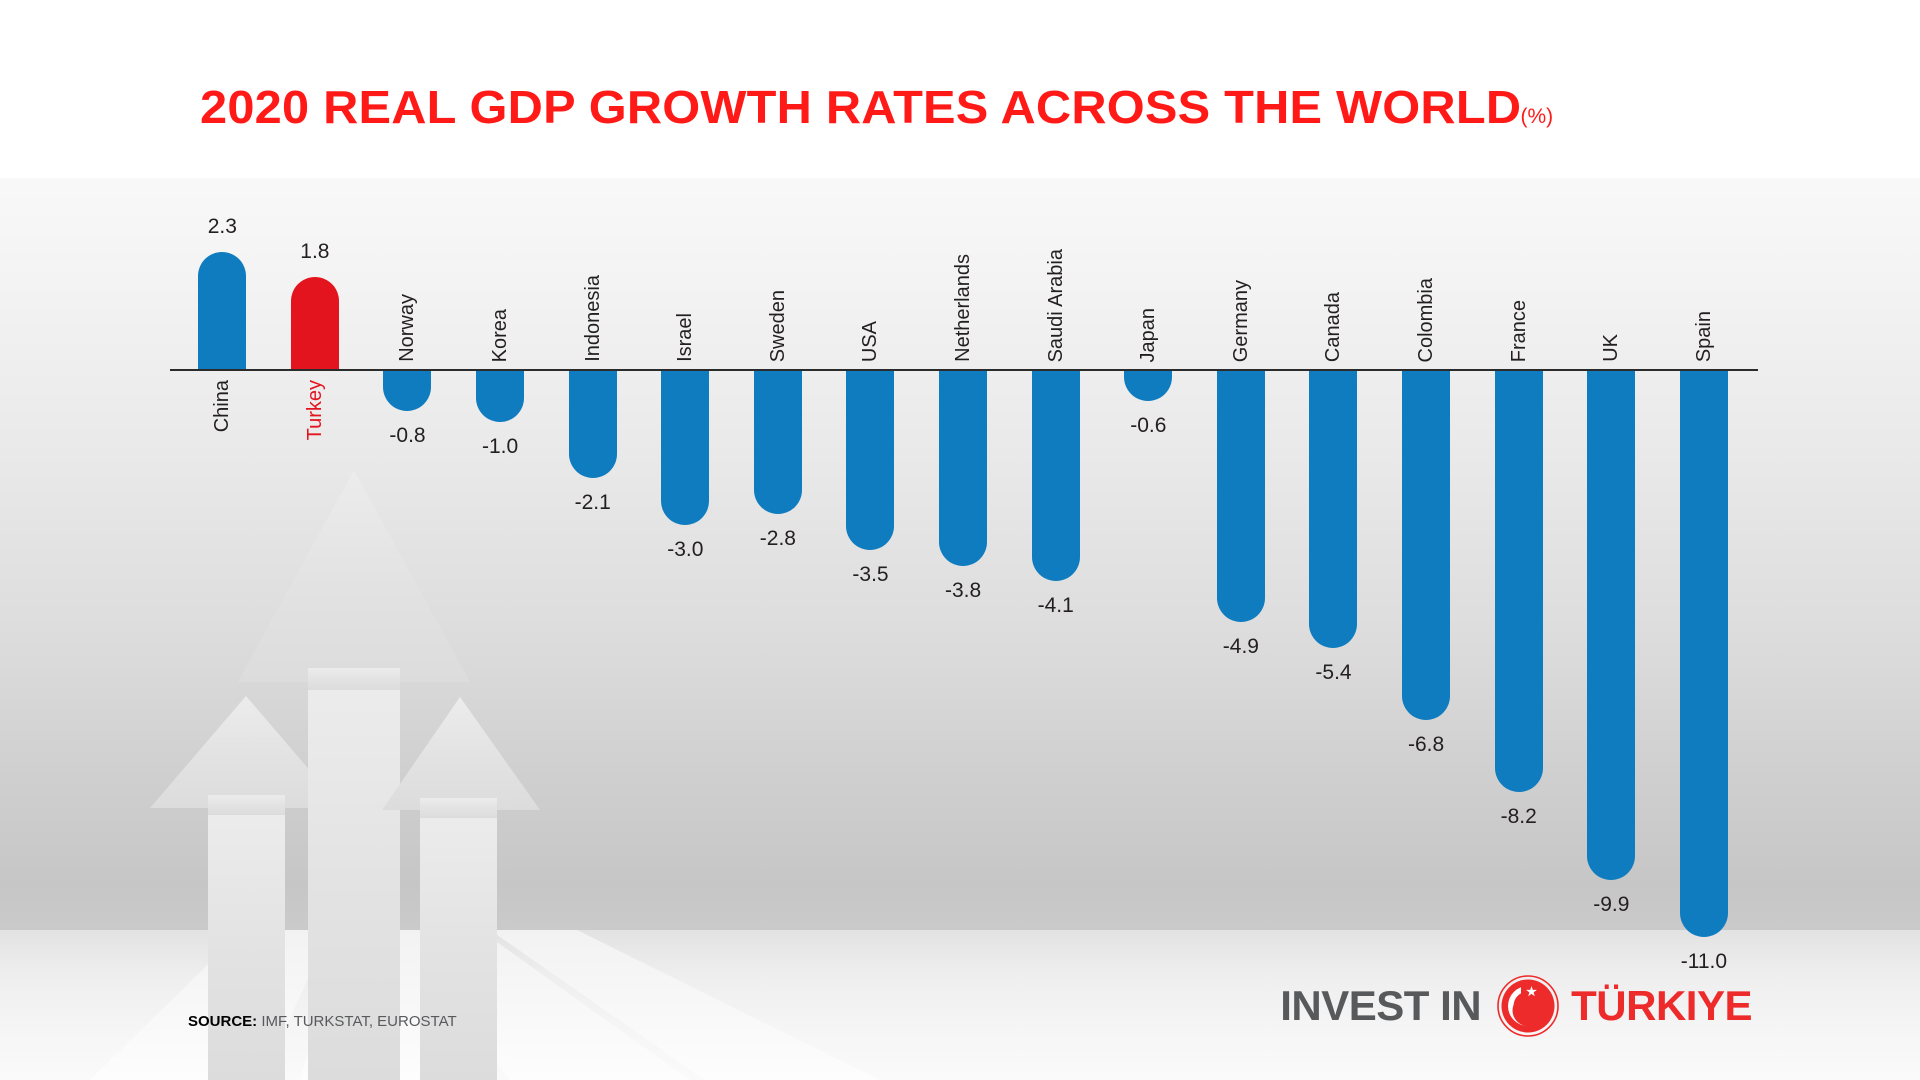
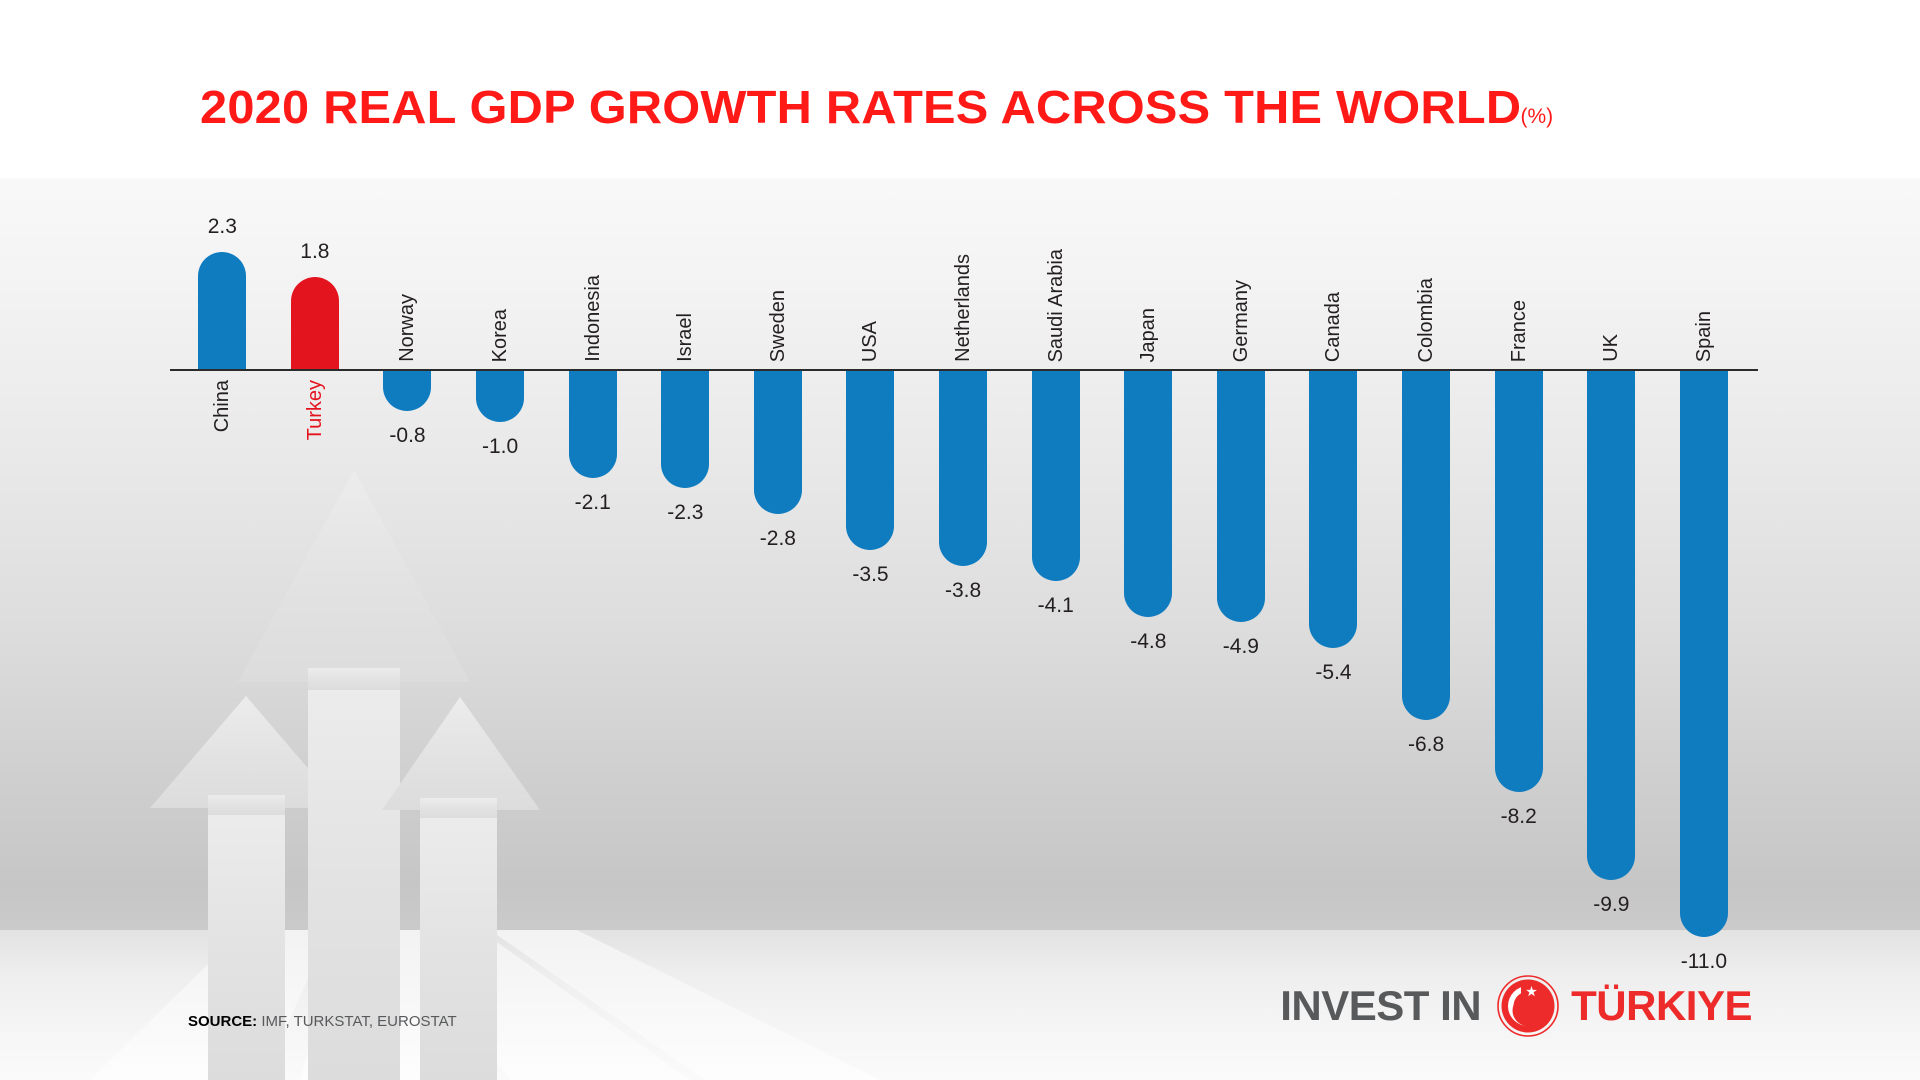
Israel: -3.0 -> -2.3
Japan: -0.6 -> -4.8
